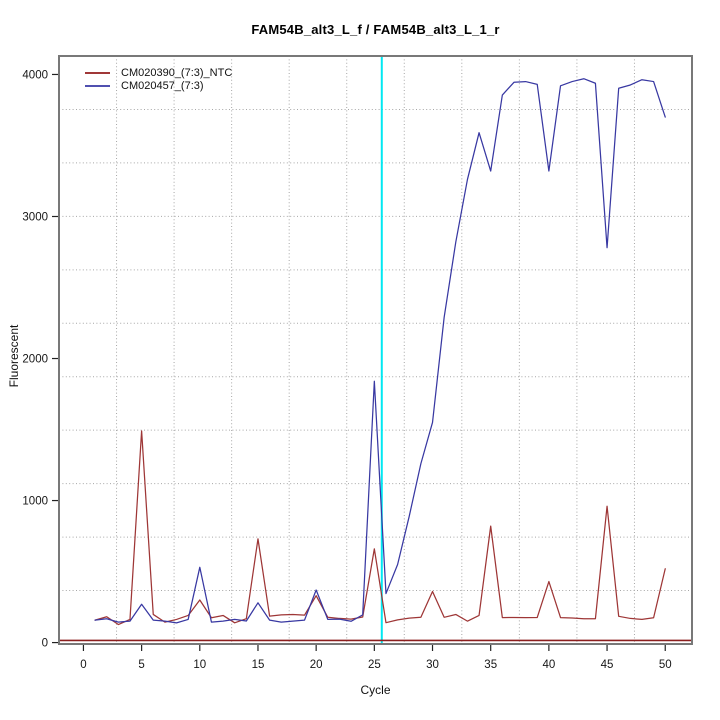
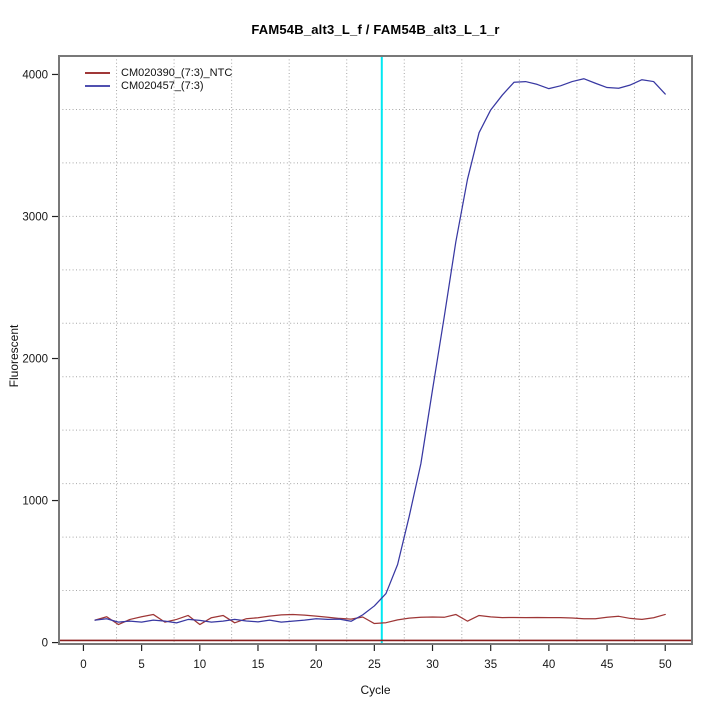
CM020390_(7:3)_NTC/5: 1490 -> 180
CM020457_(7:3)/5: 270 -> 140
CM020390_(7:3)_NTC/10: 300 -> 130
CM020457_(7:3)/10: 530 -> 160
CM020390_(7:3)_NTC/15: 730 -> 180
CM020457_(7:3)/15: 280 -> 150
CM020390_(7:3)_NTC/20: 330 -> 190
CM020457_(7:3)/20: 370 -> 170
CM020390_(7:3)_NTC/25: 660 -> 130
CM020457_(7:3)/25: 1840 -> 260
CM020390_(7:3)_NTC/30: 360 -> 180
CM020457_(7:3)/30: 1550 -> 1780
CM020390_(7:3)_NTC/35: 820 -> 180
CM020457_(7:3)/35: 3320 -> 3750
CM020390_(7:3)_NTC/40: 430 -> 180
CM020457_(7:3)/40: 3320 -> 3900
CM020390_(7:3)_NTC/45: 960 -> 180
CM020457_(7:3)/45: 2780 -> 3910
CM020390_(7:3)_NTC/50: 520 -> 200
CM020457_(7:3)/50: 3700 -> 3860
